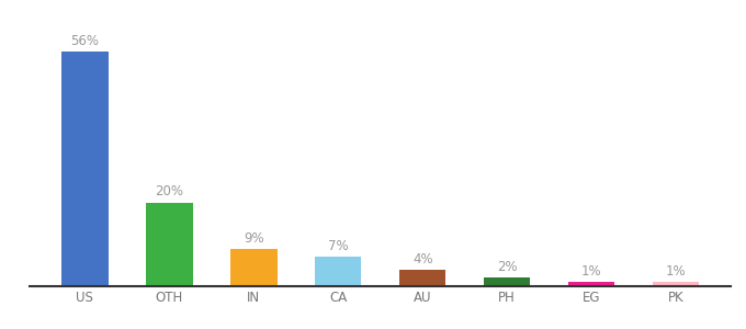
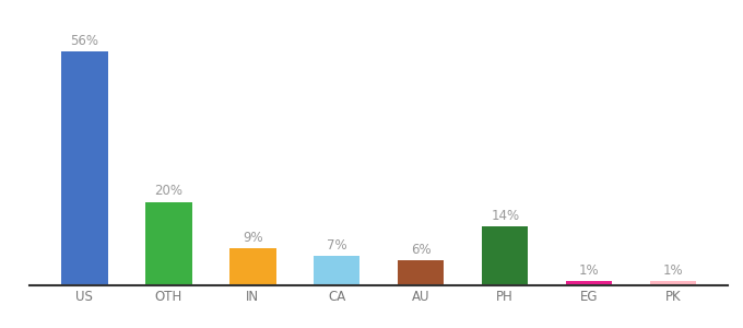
AU: 4% -> 6%
PH: 2% -> 14%
